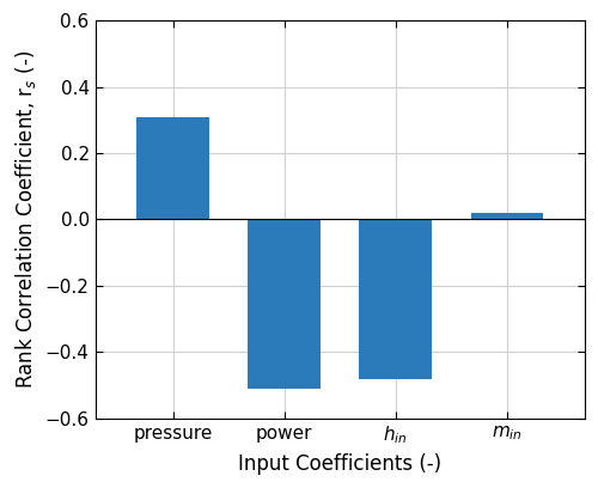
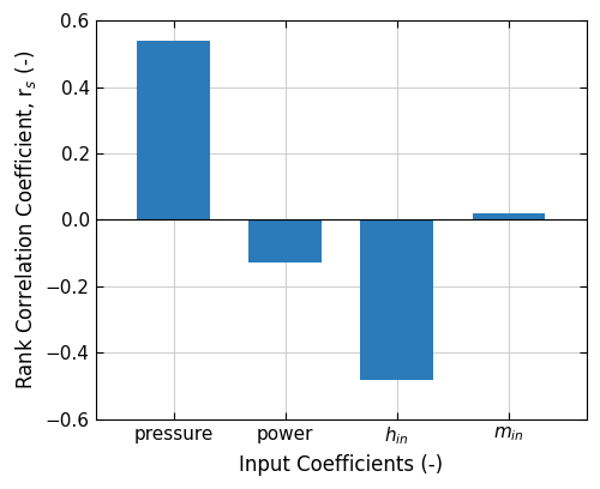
pressure: 0.31 -> 0.54
power: -0.51 -> -0.13
